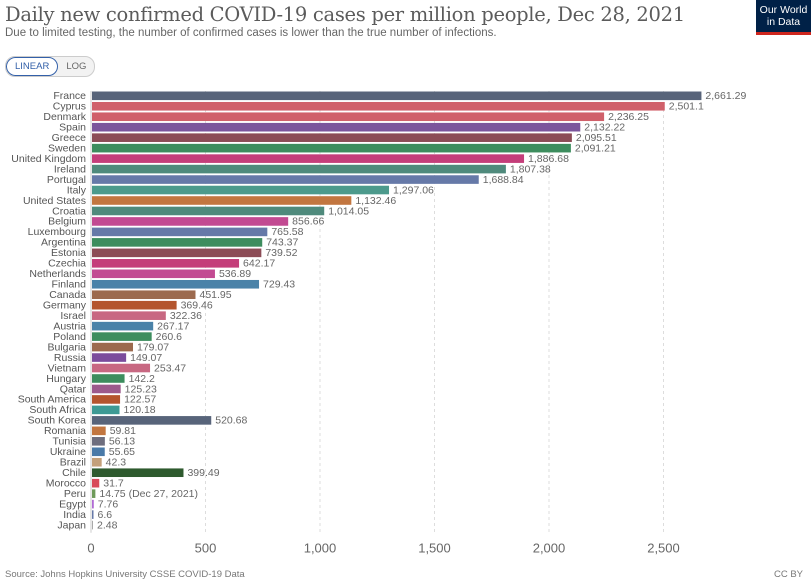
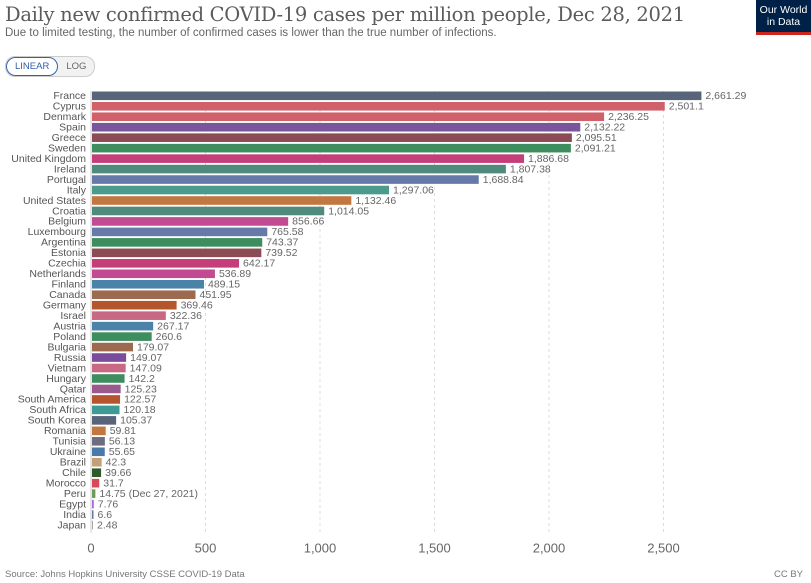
Finland: 729.43 -> 489.15
Vietnam: 253.47 -> 147.09
South Korea: 520.68 -> 105.37
Chile: 399.49 -> 39.66
